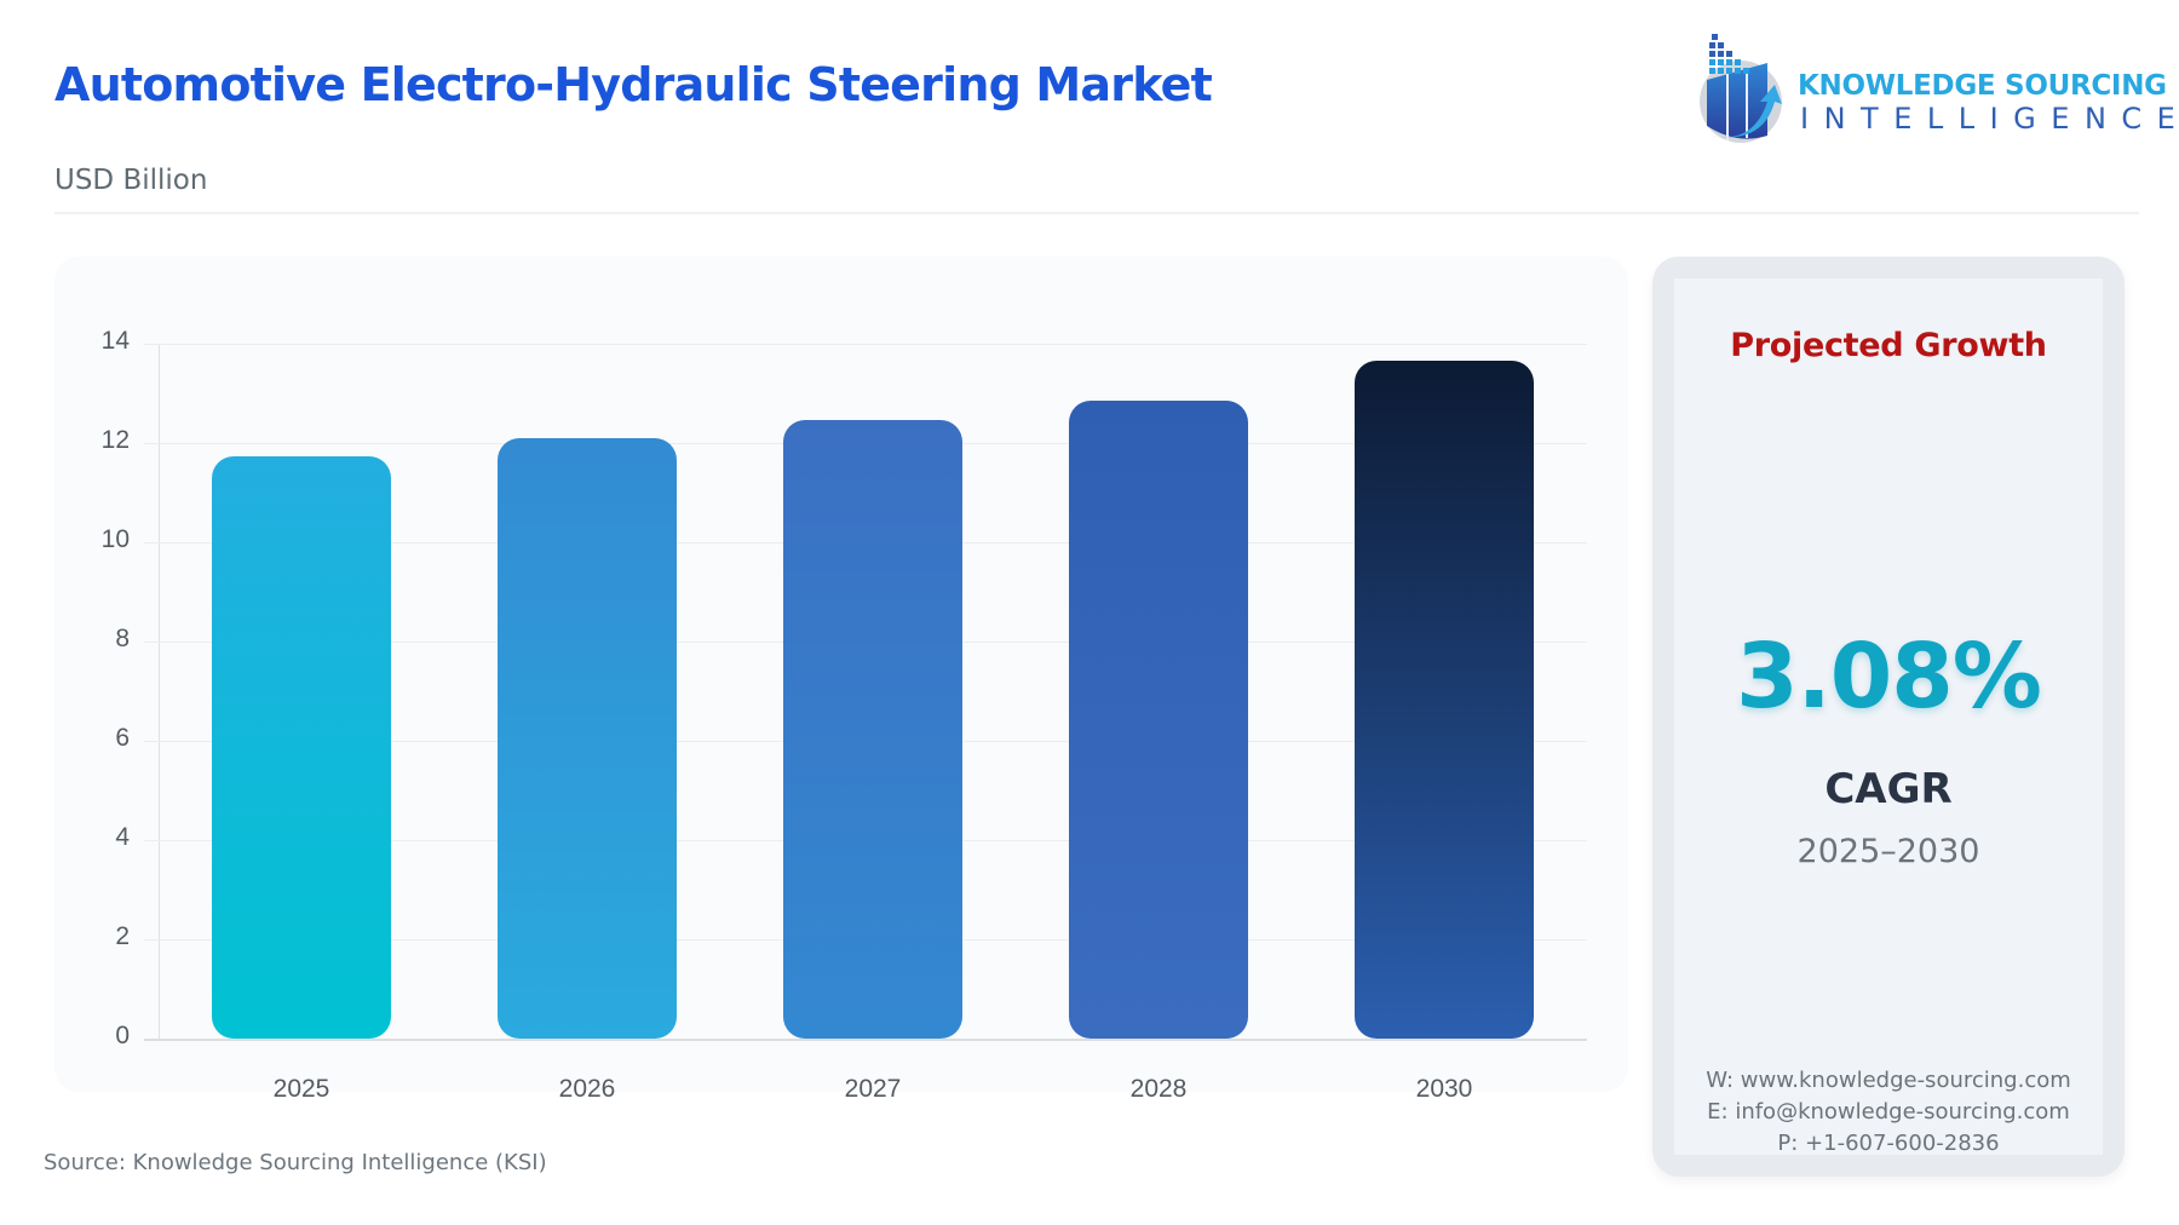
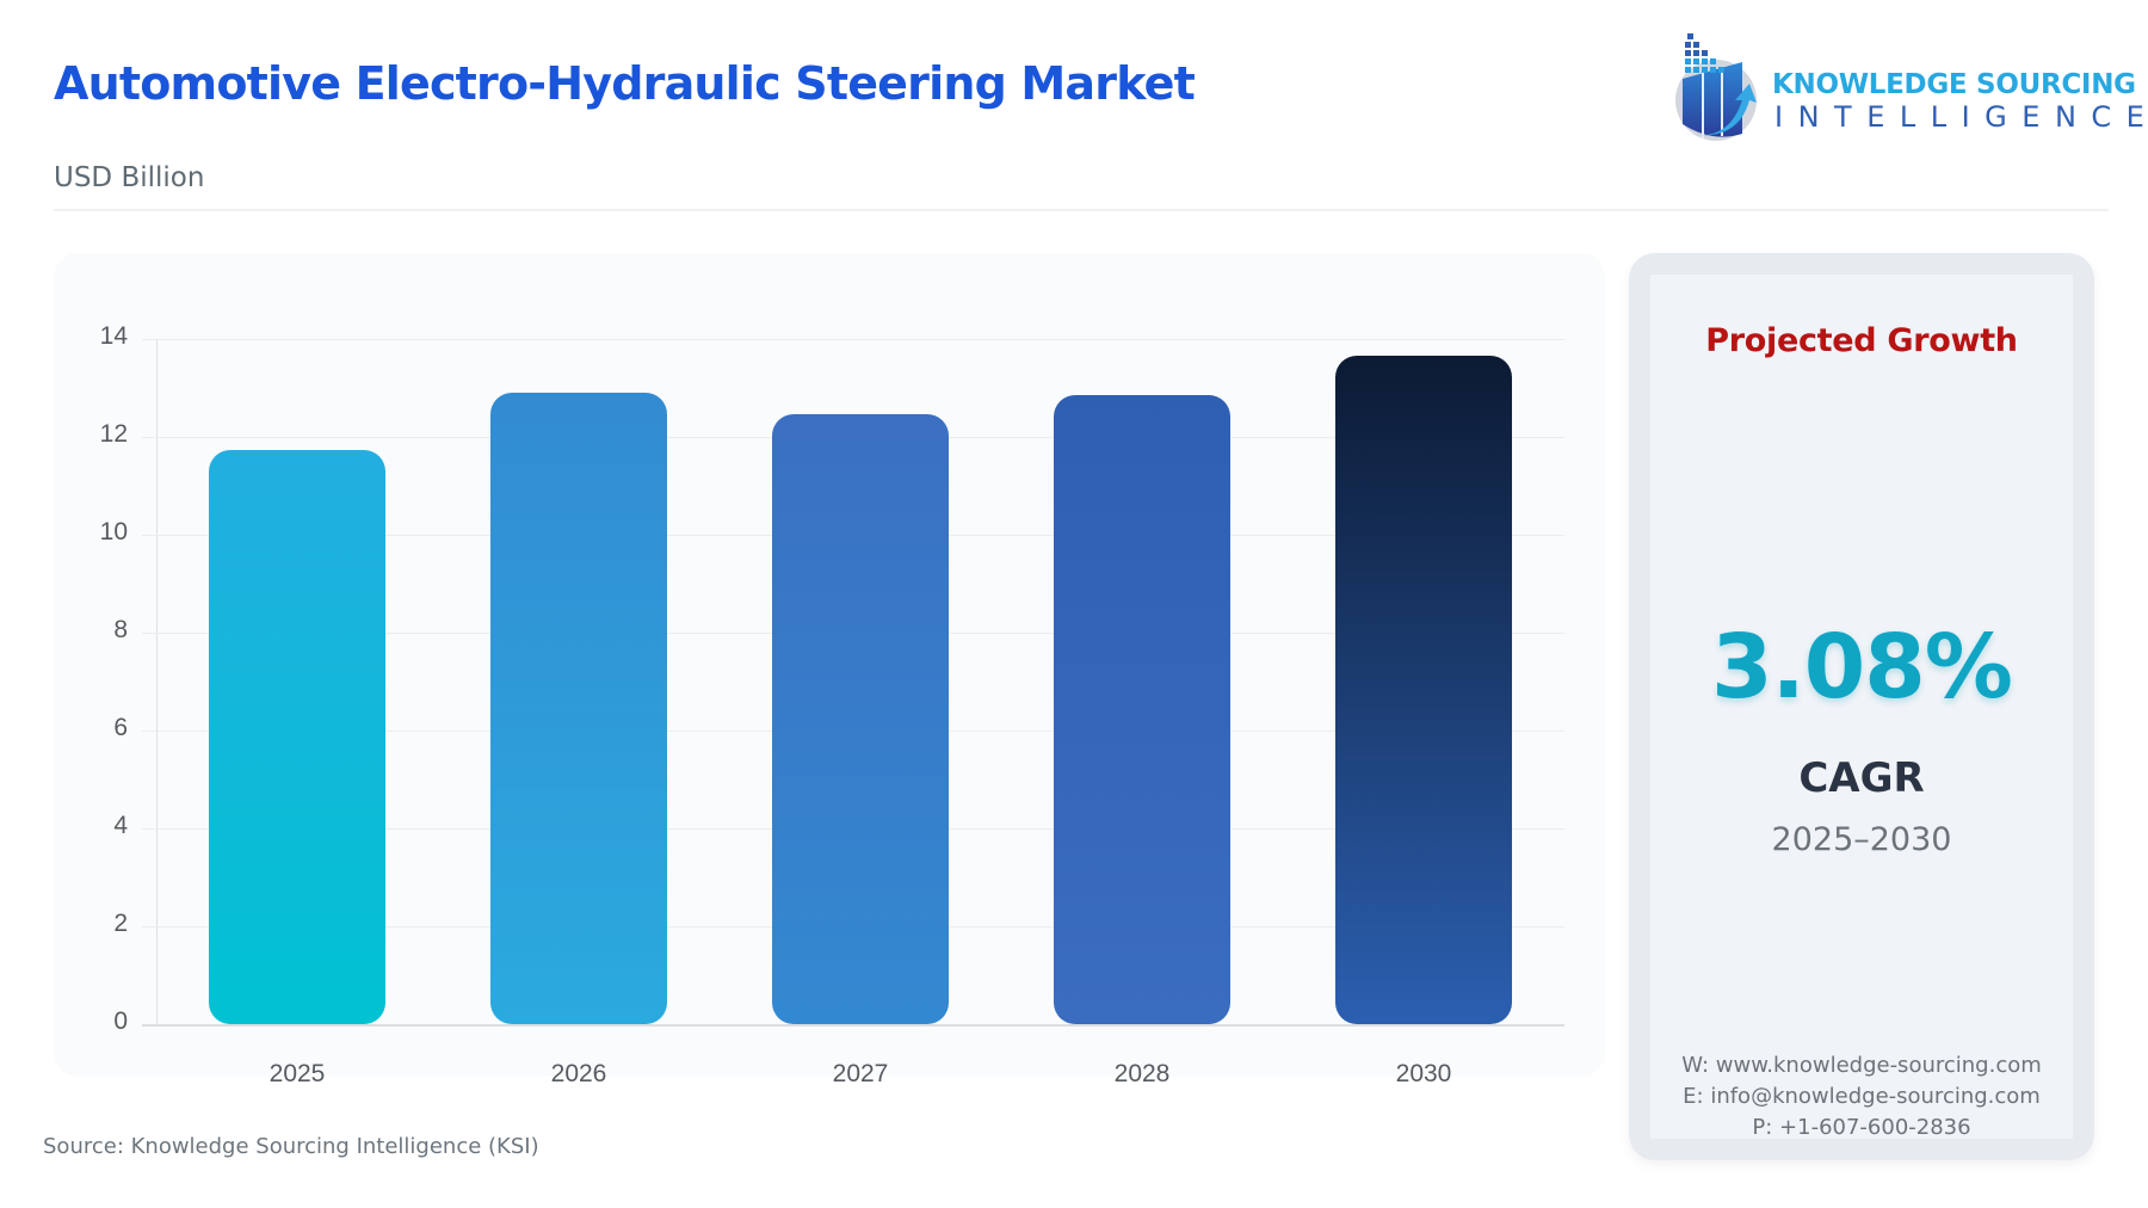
2026: 12.1 -> 12.9
